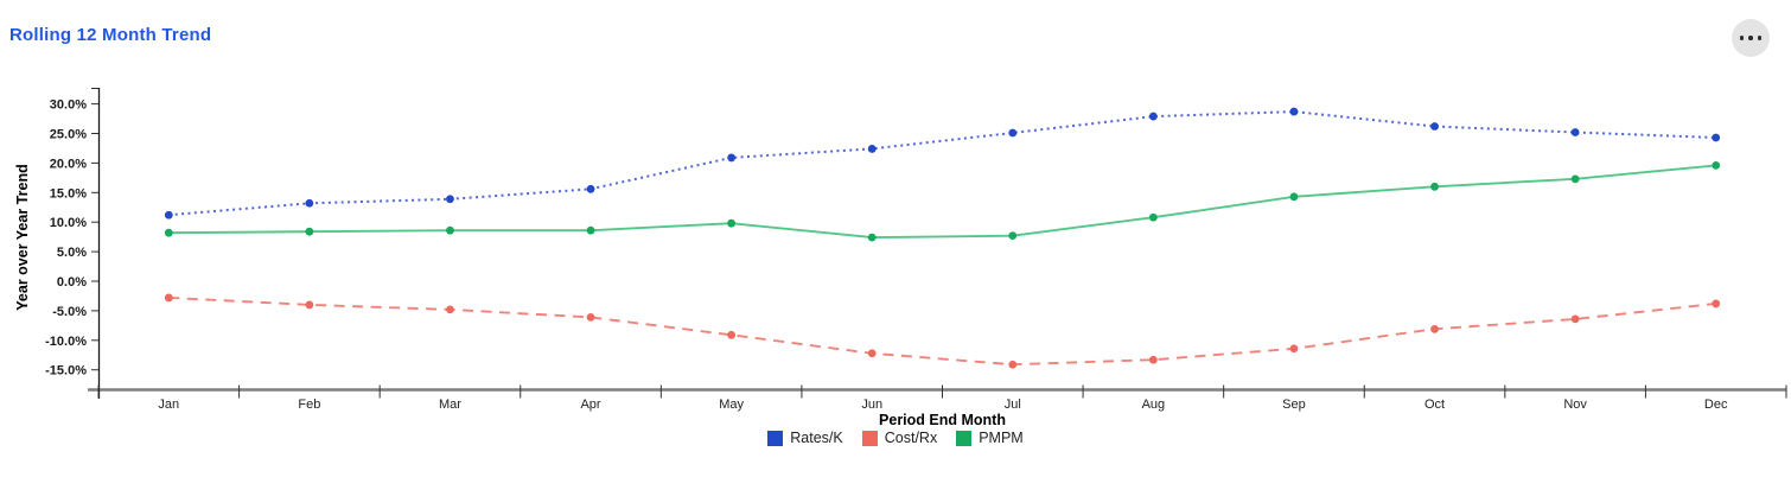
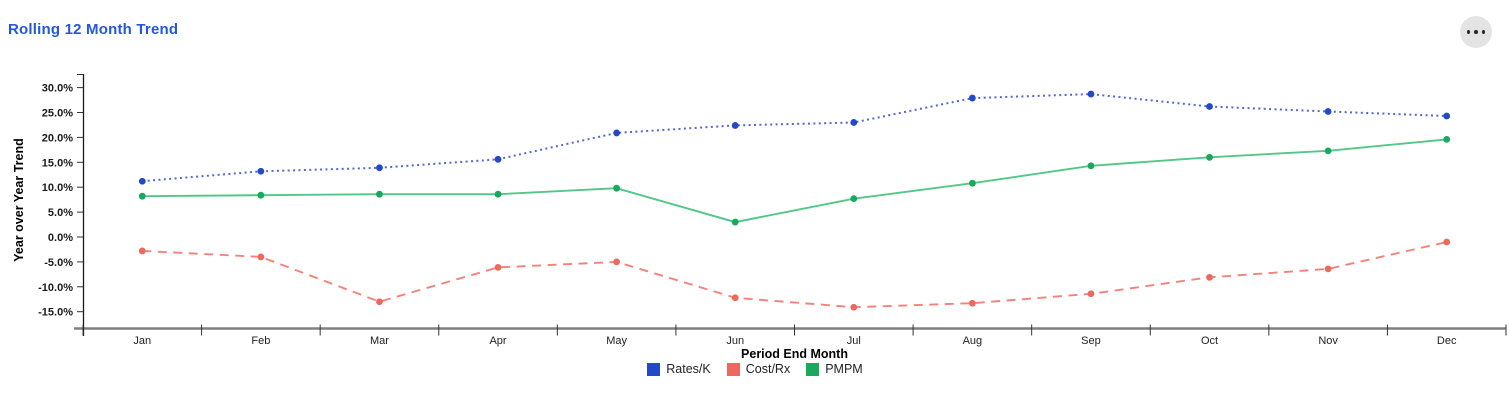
Cost/Rx/Mar: -5% -> -13%
Cost/Rx/May: -9% -> -5%
PMPM/Jun: 7% -> 3%
Rates/K/Jul: 25% -> 23%
Cost/Rx/Dec: -4% -> -1%
